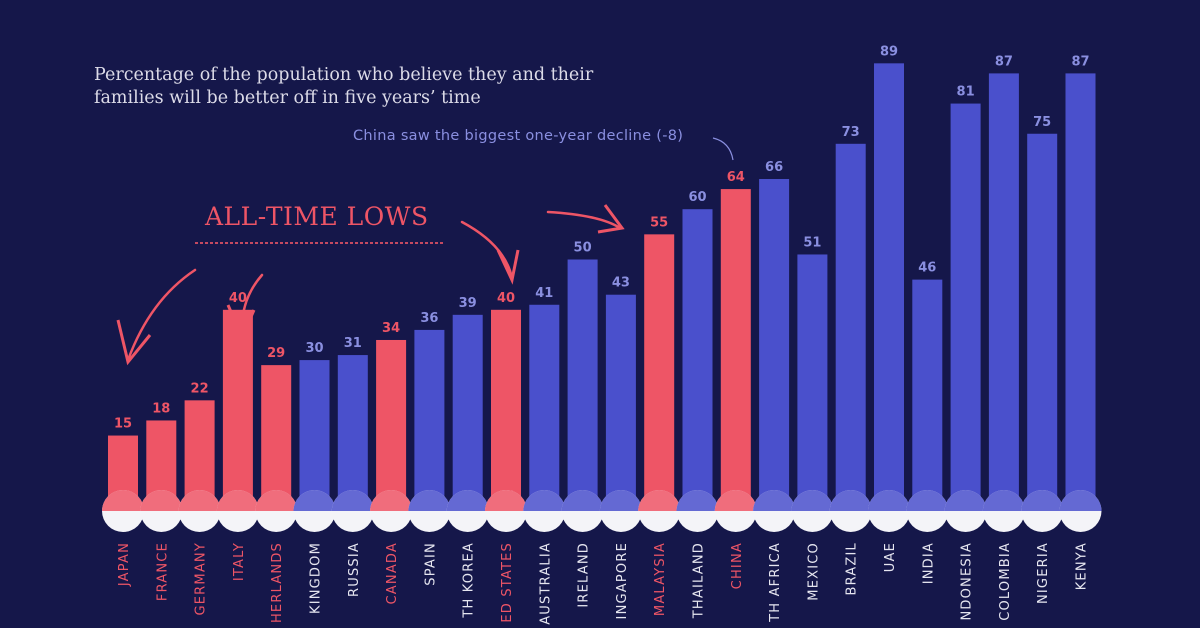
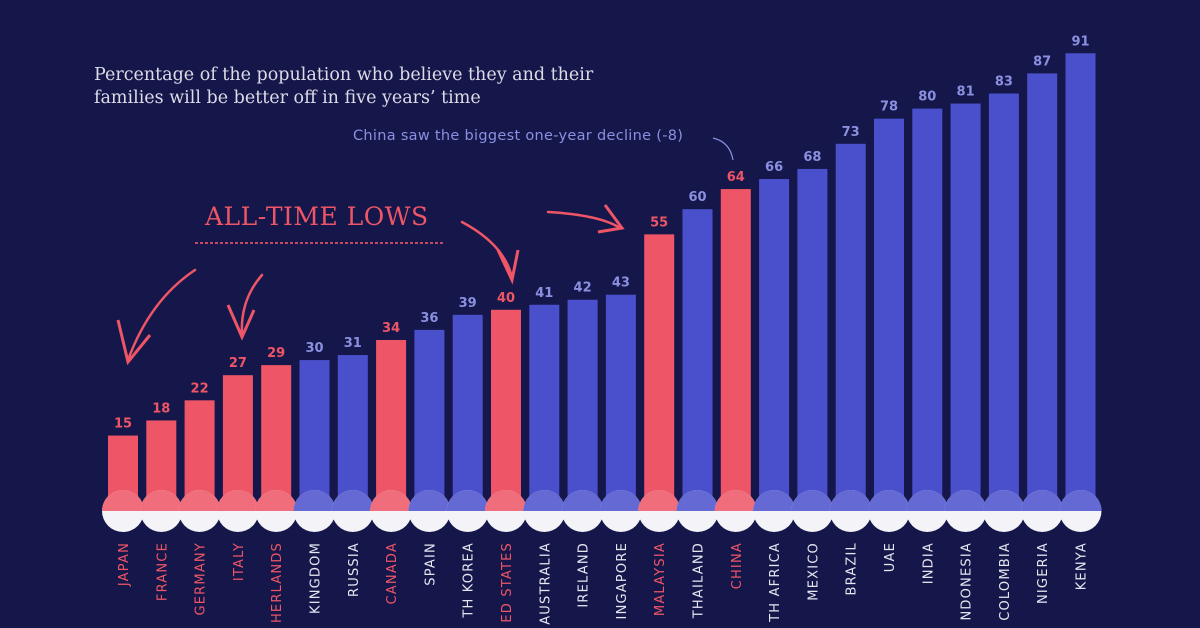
ITALY: 40 -> 27
IRELAND: 50 -> 42
MEXICO: 51 -> 68
UAE: 89 -> 78
INDIA: 46 -> 80
COLOMBIA: 87 -> 83
NIGERIA: 75 -> 87
KENYA: 87 -> 91
